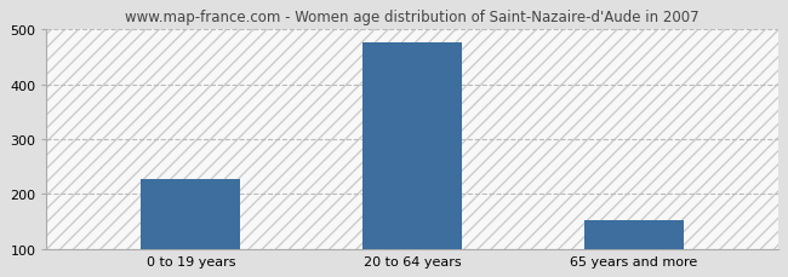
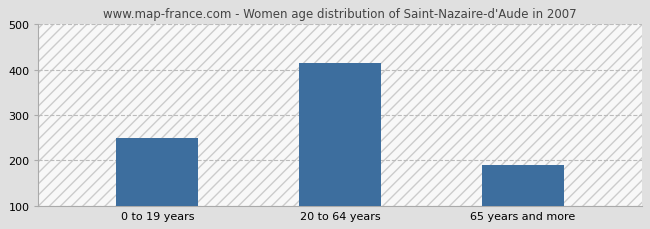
0 to 19 years: 228 -> 250
20 to 64 years: 476 -> 415
65 years and more: 152 -> 190
